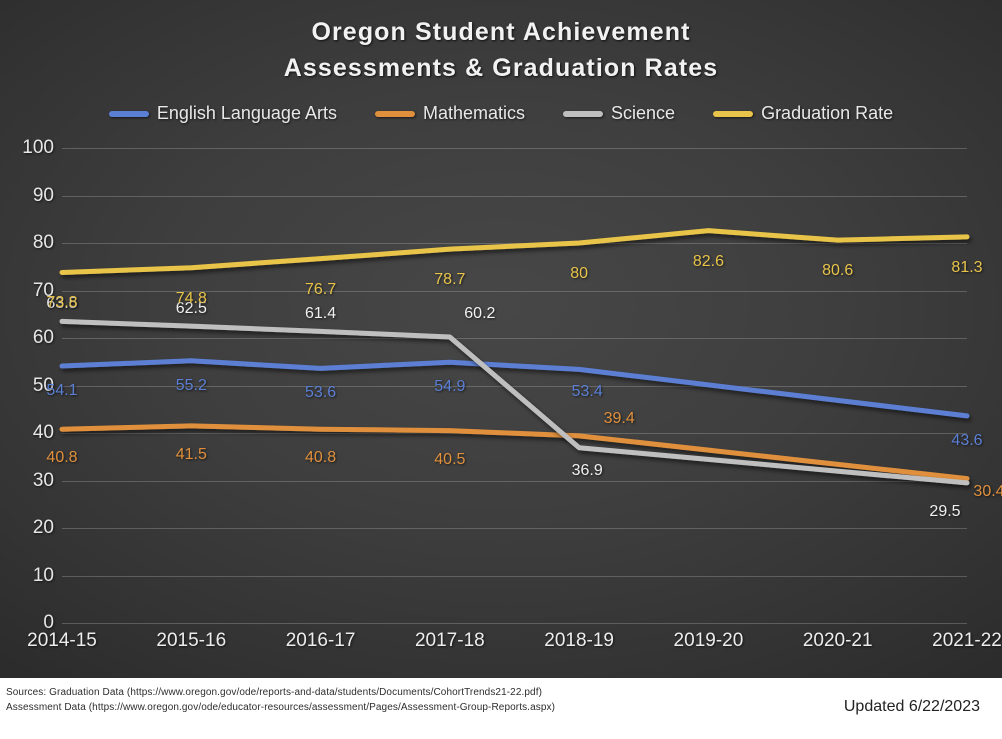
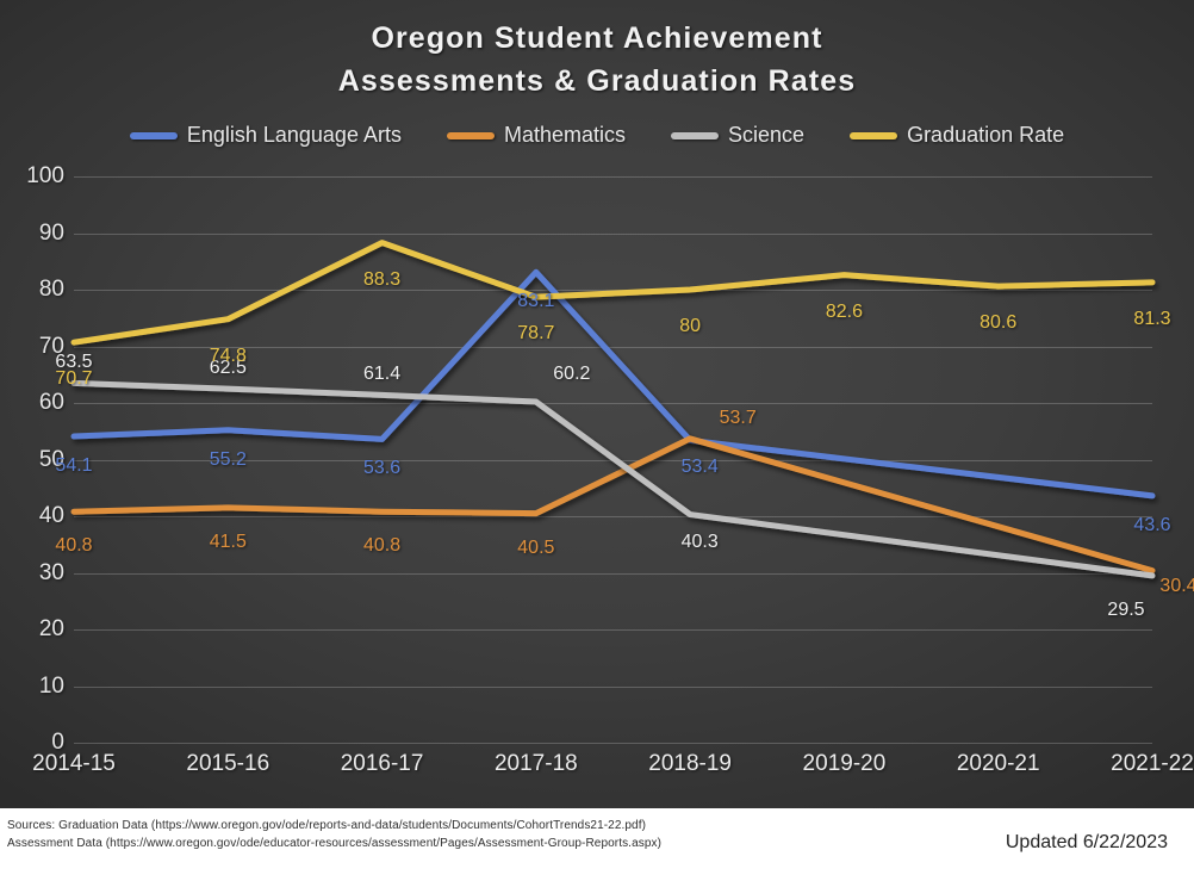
Graduation Rate/2014-15: 73.8 -> 70.7
Graduation Rate/2016-17: 76.7 -> 88.3
English Language Arts/2017-18: 54.9 -> 83.1
Mathematics/2018-19: 39.4 -> 53.7
Science/2018-19: 36.9 -> 40.3
